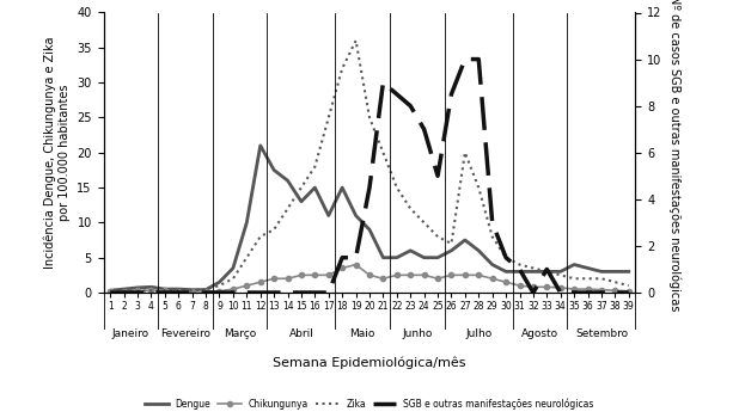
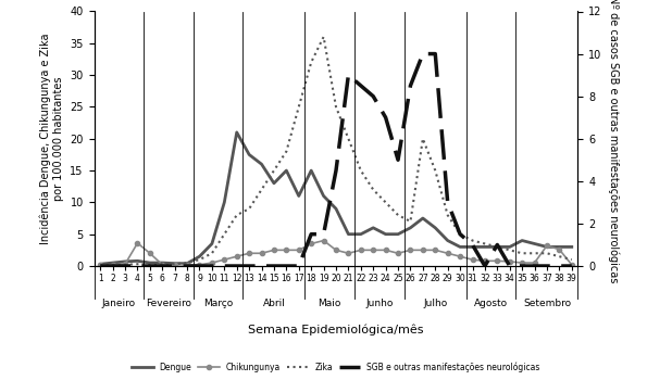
Chikungunya/4: 0.3 -> 3.6
Chikungunya/5: 0.3 -> 2.0
Chikungunya/37: 0.4 -> 3.2
Chikungunya/38: 0.3 -> 2.6
